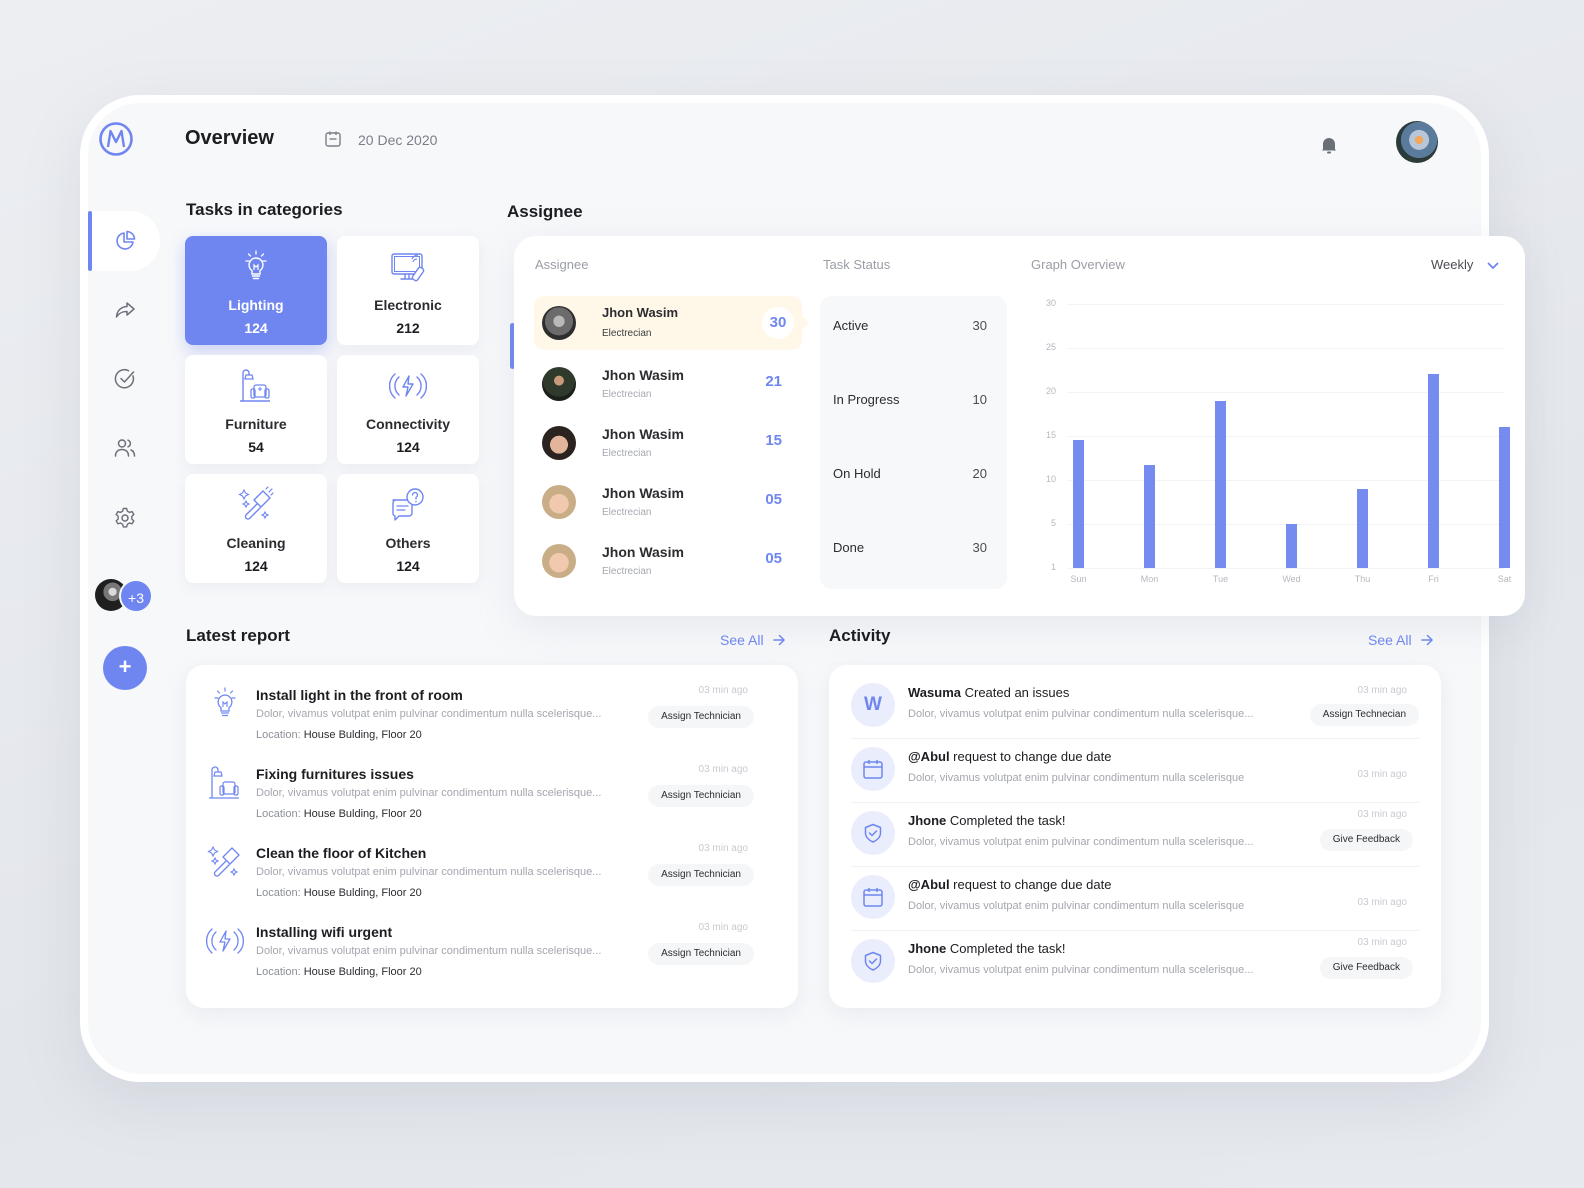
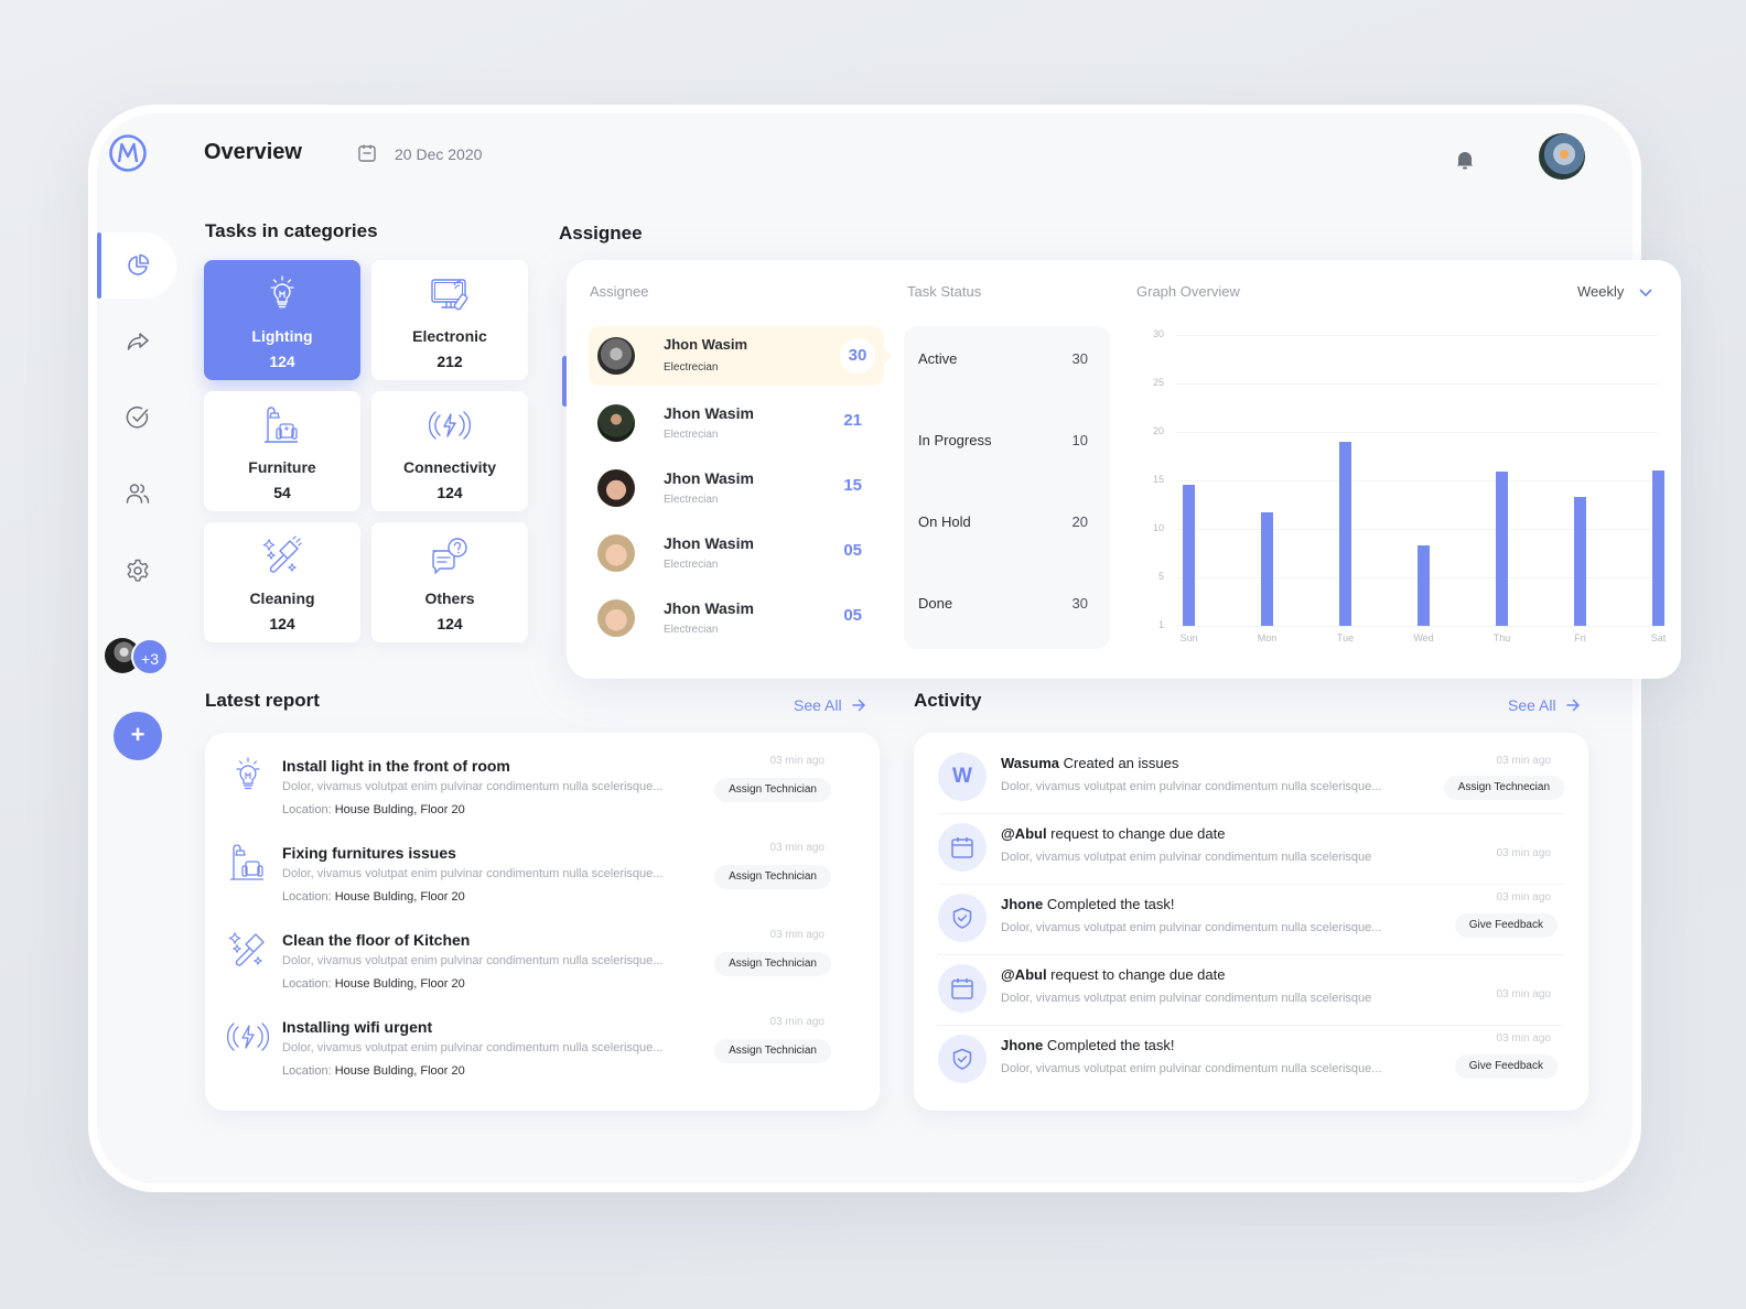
Wed: 5 -> 8
Thu: 9 -> 16
Fri: 22 -> 13
